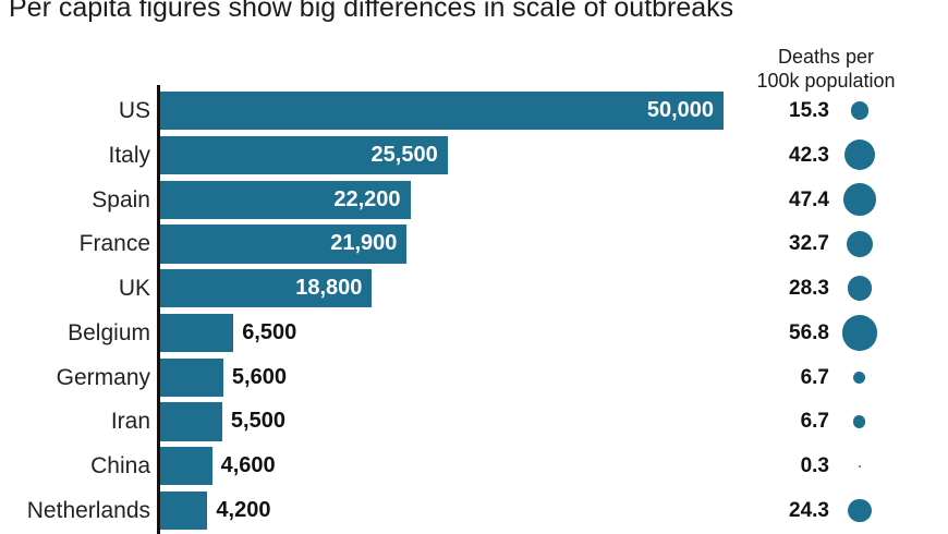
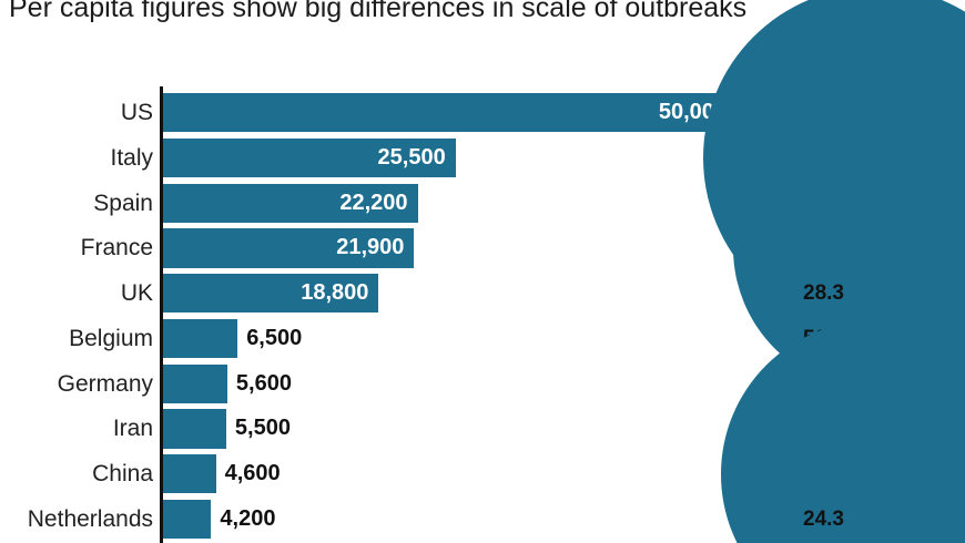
Deaths per 100k population/Italy: 42.3 -> 5189.4
Deaths per 100k population/France: 32.7 -> 3558.4
Deaths per 100k population/China: 0.3 -> 4170.2
